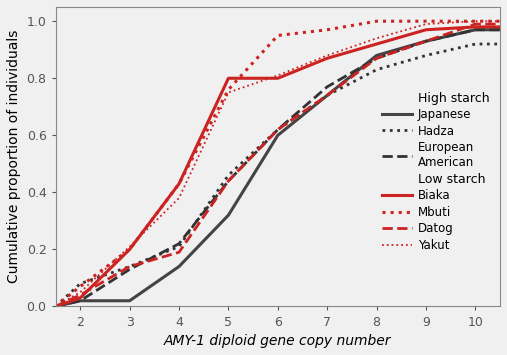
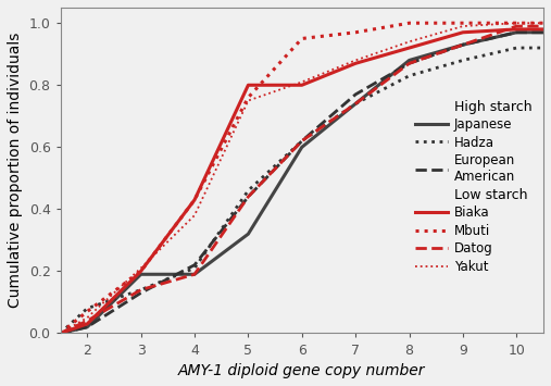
Japanese/3: 0.02 -> 0.19
Japanese/4: 0.14 -> 0.19
